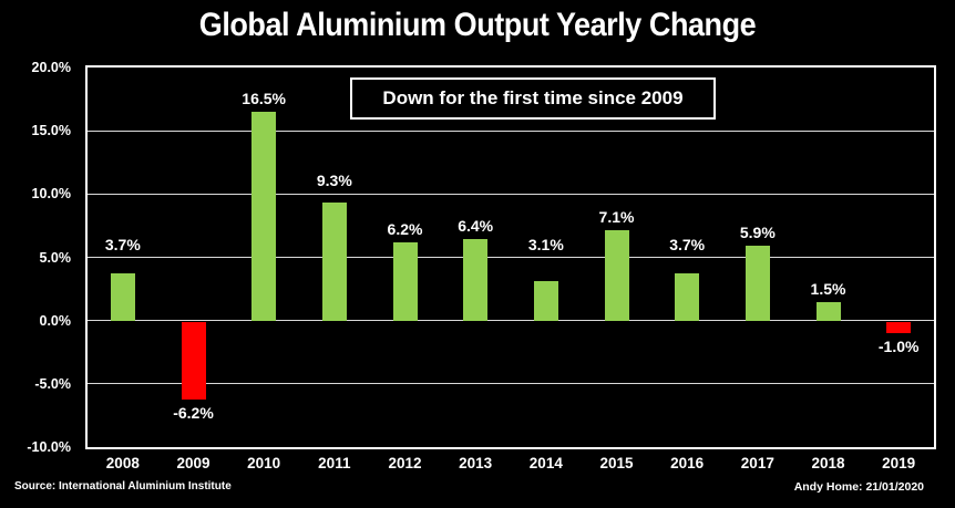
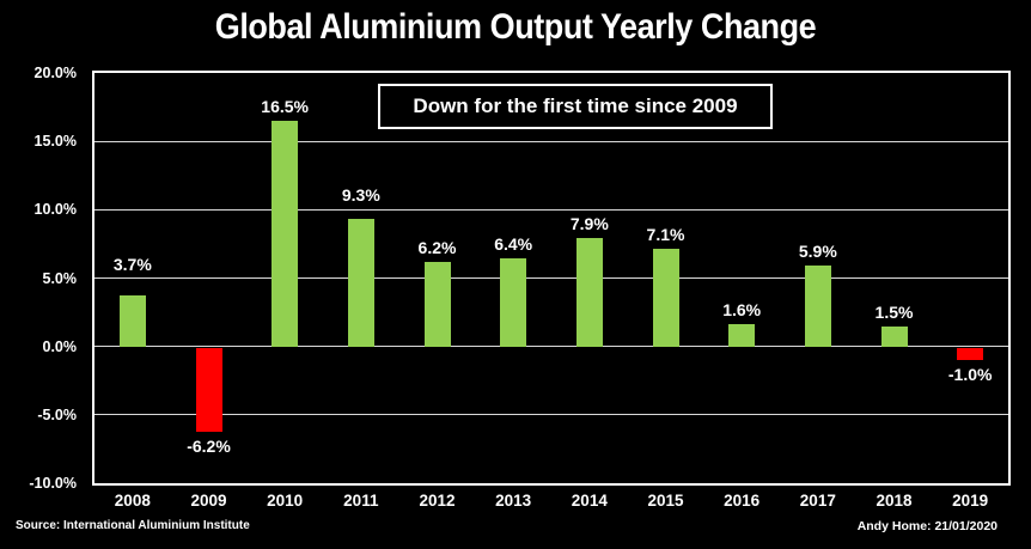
2014: 3.1% -> 7.9%
2016: 3.7% -> 1.6%
